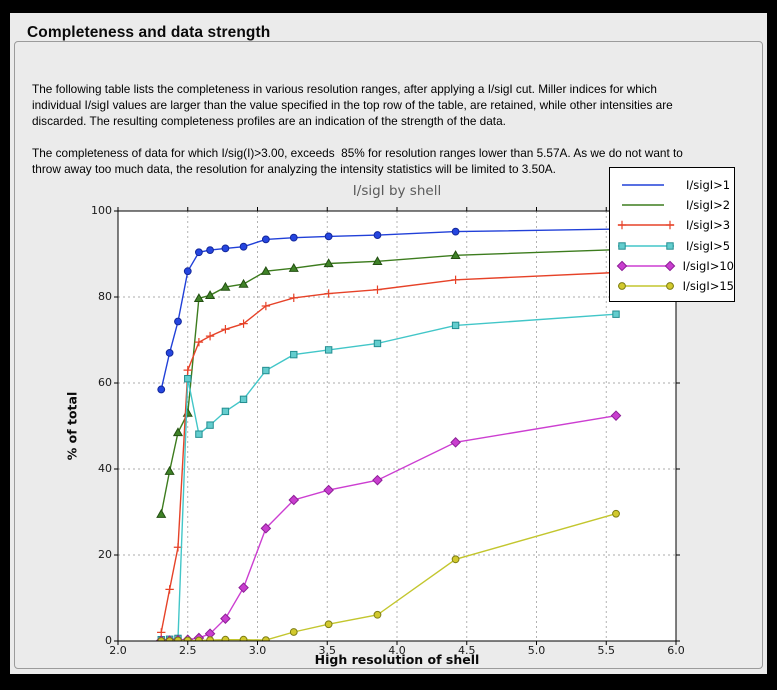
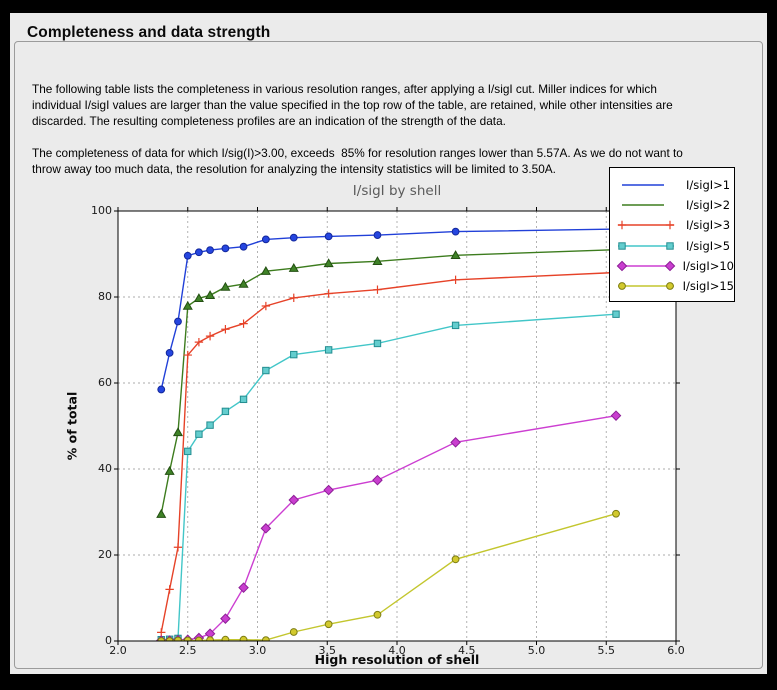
I/sigI>1/2.5: 86 -> 90
I/sigI>2/2.5: 53 -> 78
I/sigI>3/2.5: 63 -> 66
I/sigI>5/2.5: 61 -> 44
